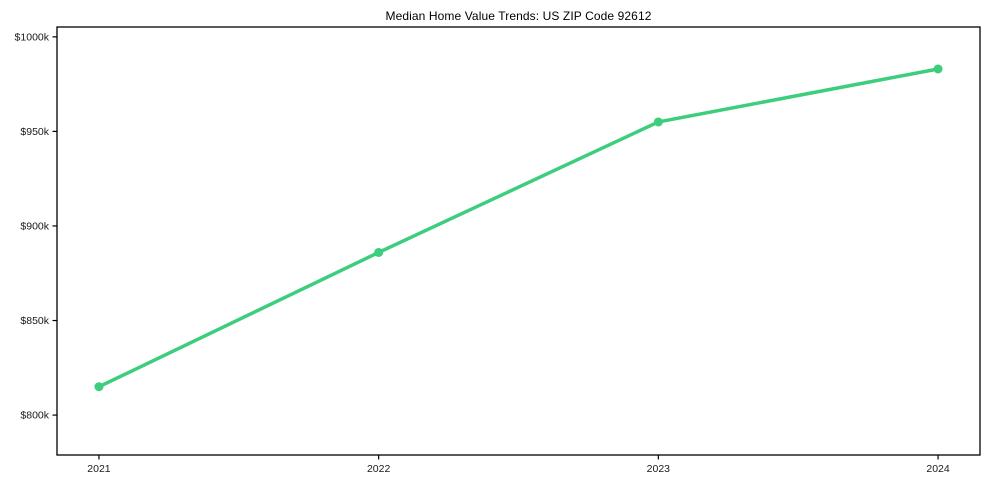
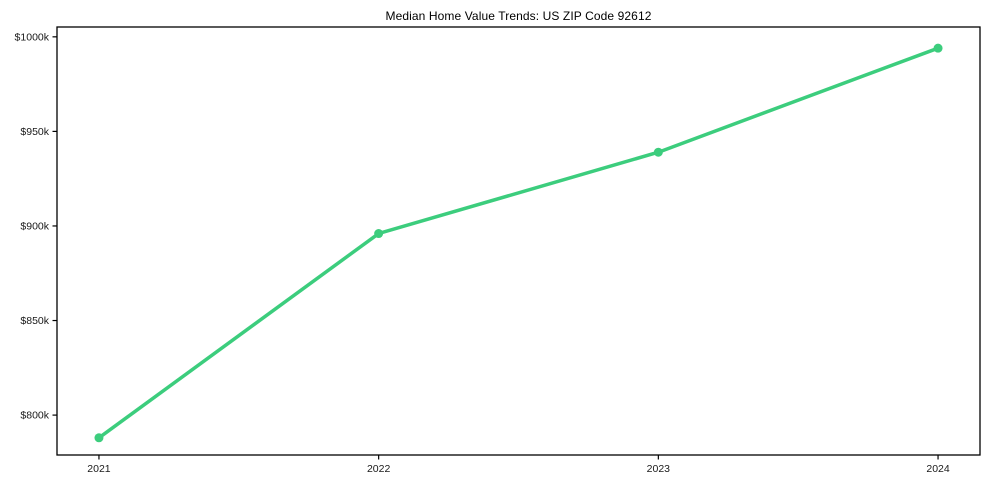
2021: $815k -> $788k
2022: $886k -> $896k
2023: $955k -> $939k
2024: $983k -> $994k
